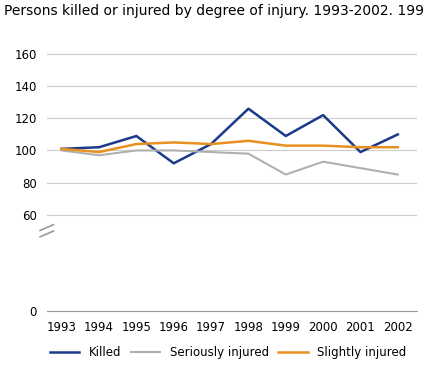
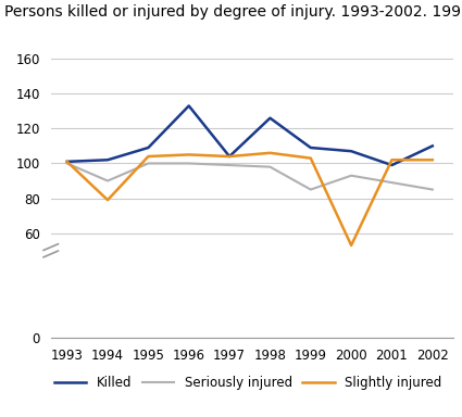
Seriously injured/1994: 97 -> 90
Slightly injured/1994: 99 -> 79
Killed/1996: 92 -> 133
Killed/2000: 122 -> 107
Slightly injured/2000: 103 -> 53
